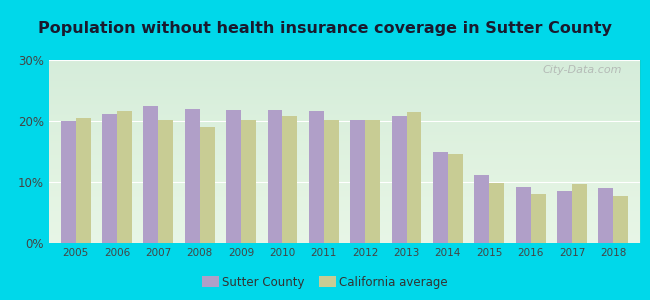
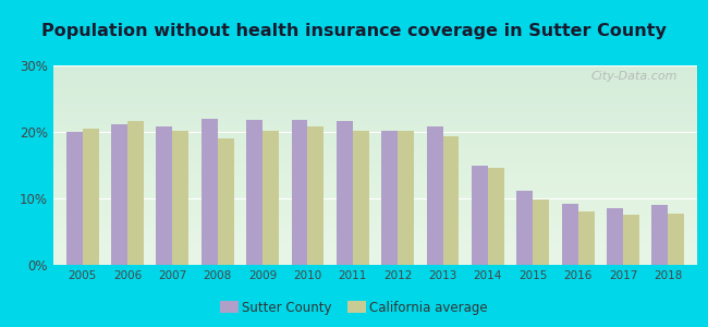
Sutter County/2007: 22.4% -> 20.9%
California average/2013: 21.4% -> 19.3%
California average/2017: 9.6% -> 7.5%
